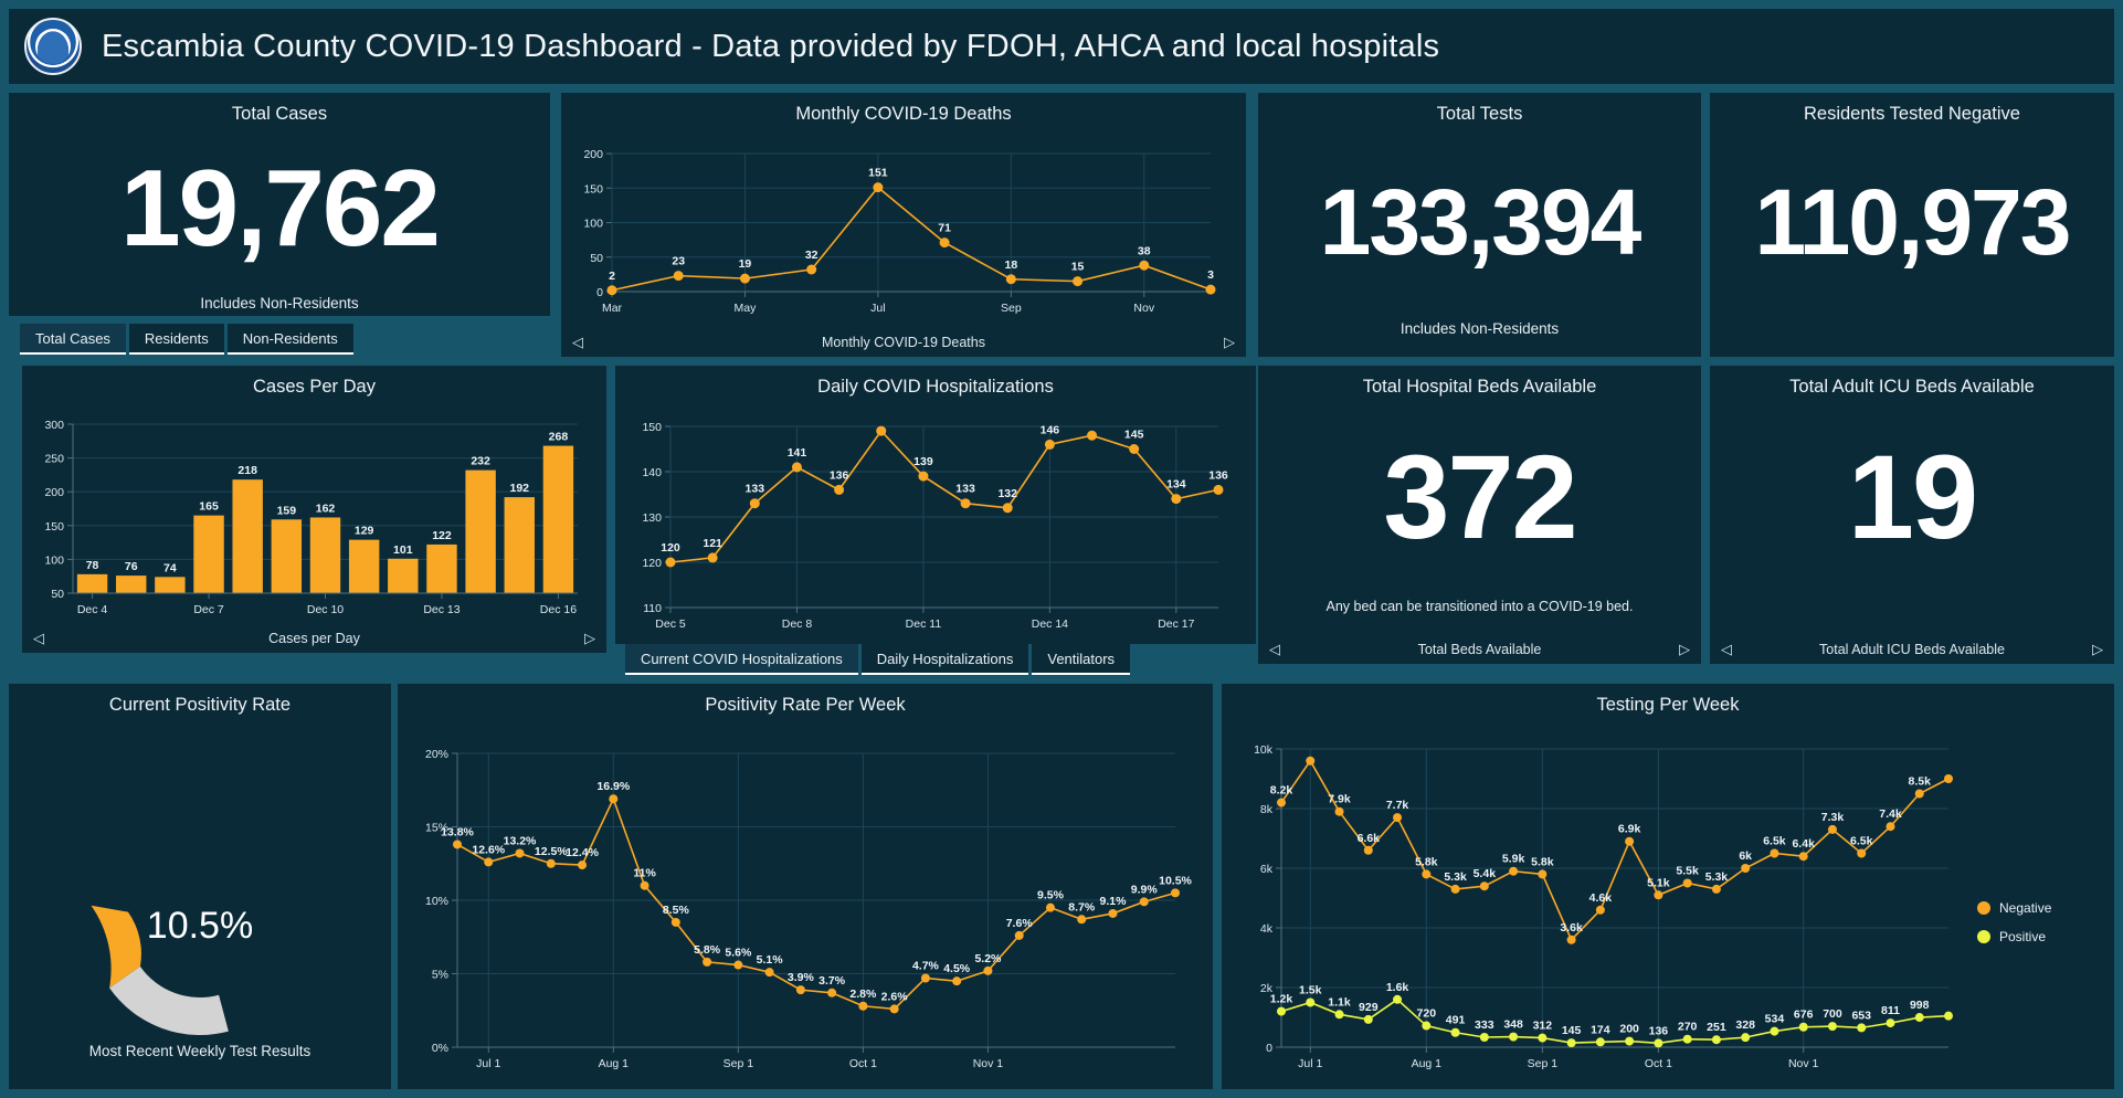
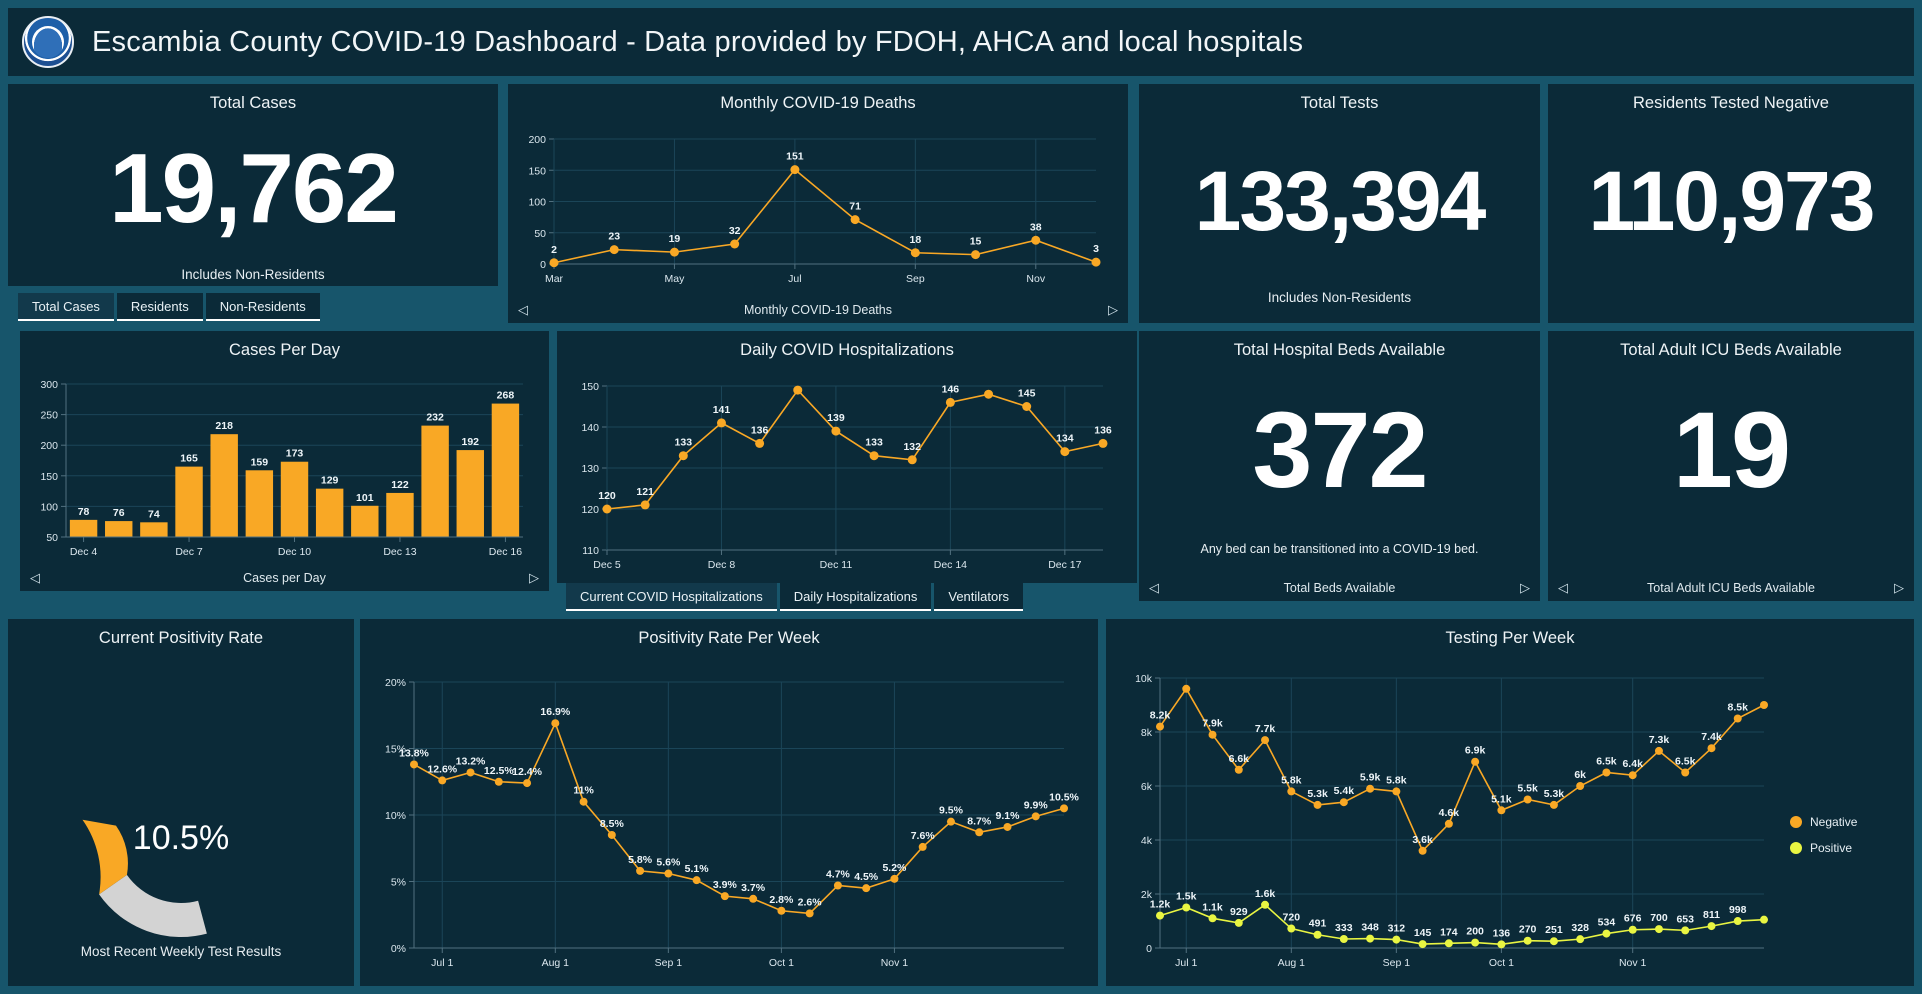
Cases Per Day/Dec 10: 162 -> 173
